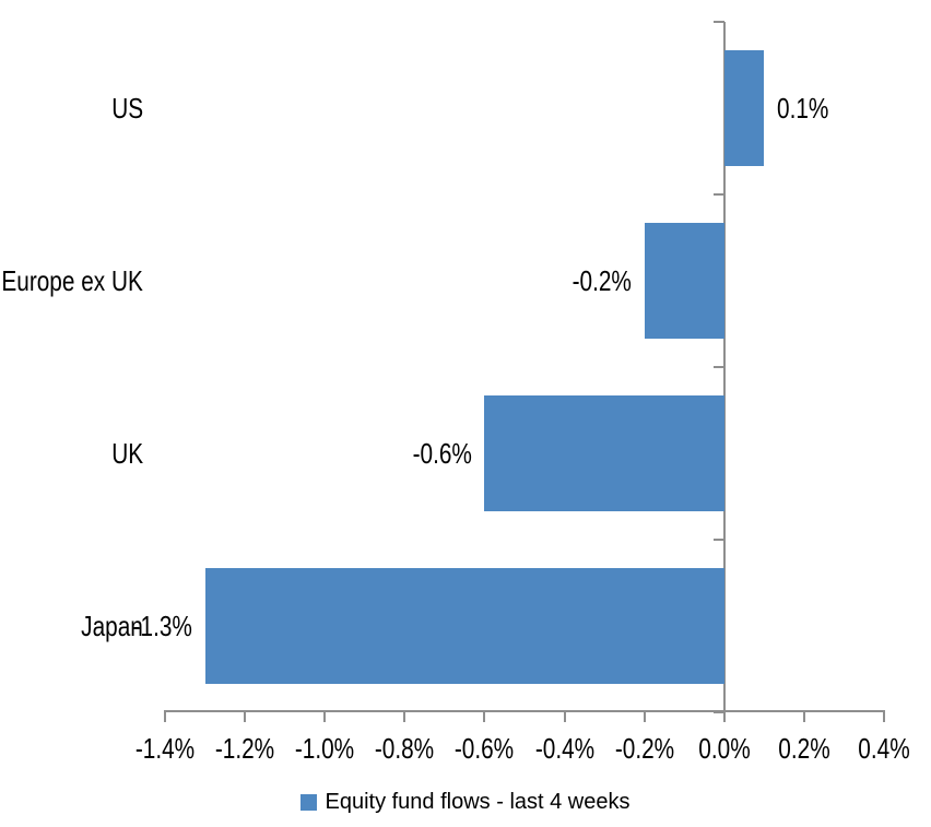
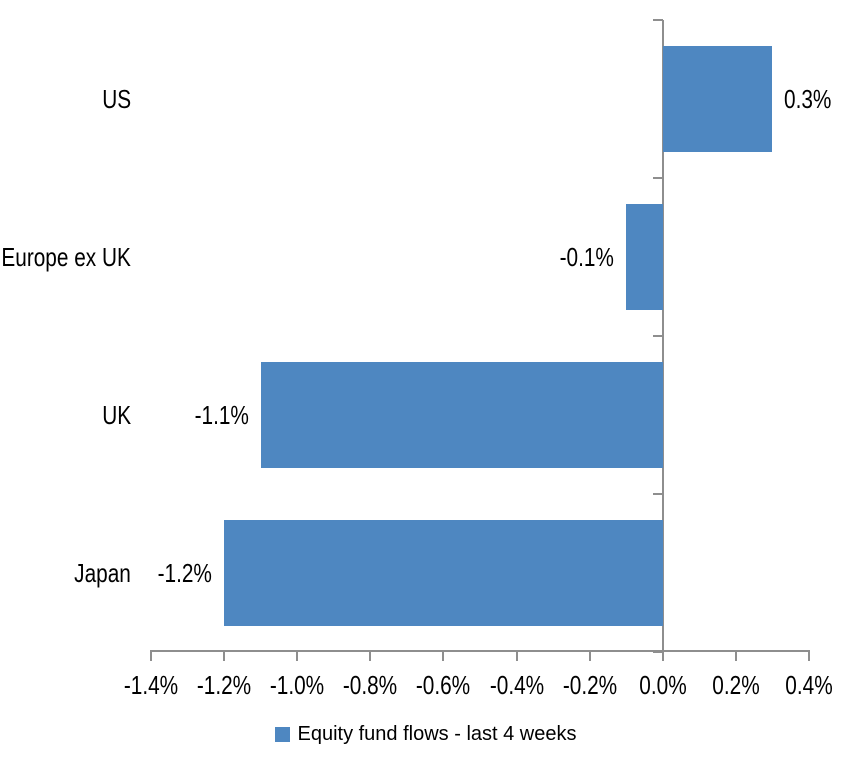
US: 0.1% -> 0.3%
Europe ex UK: -0.2% -> -0.1%
UK: -0.6% -> -1.1%
Japan: -1.3% -> -1.2%
